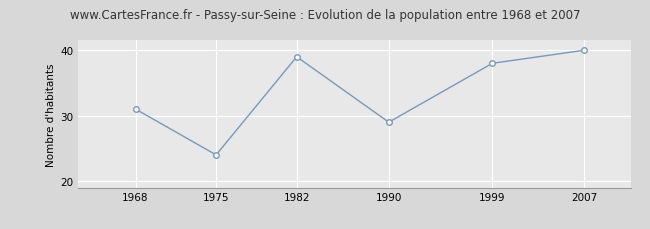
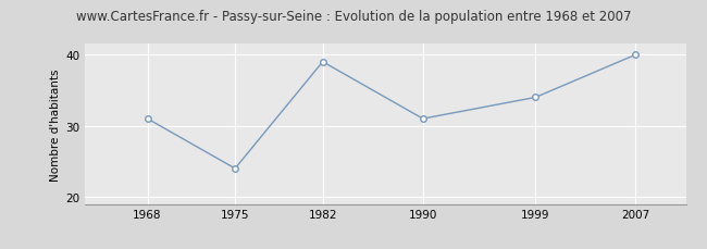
1990: 29 -> 31
1999: 38 -> 34
